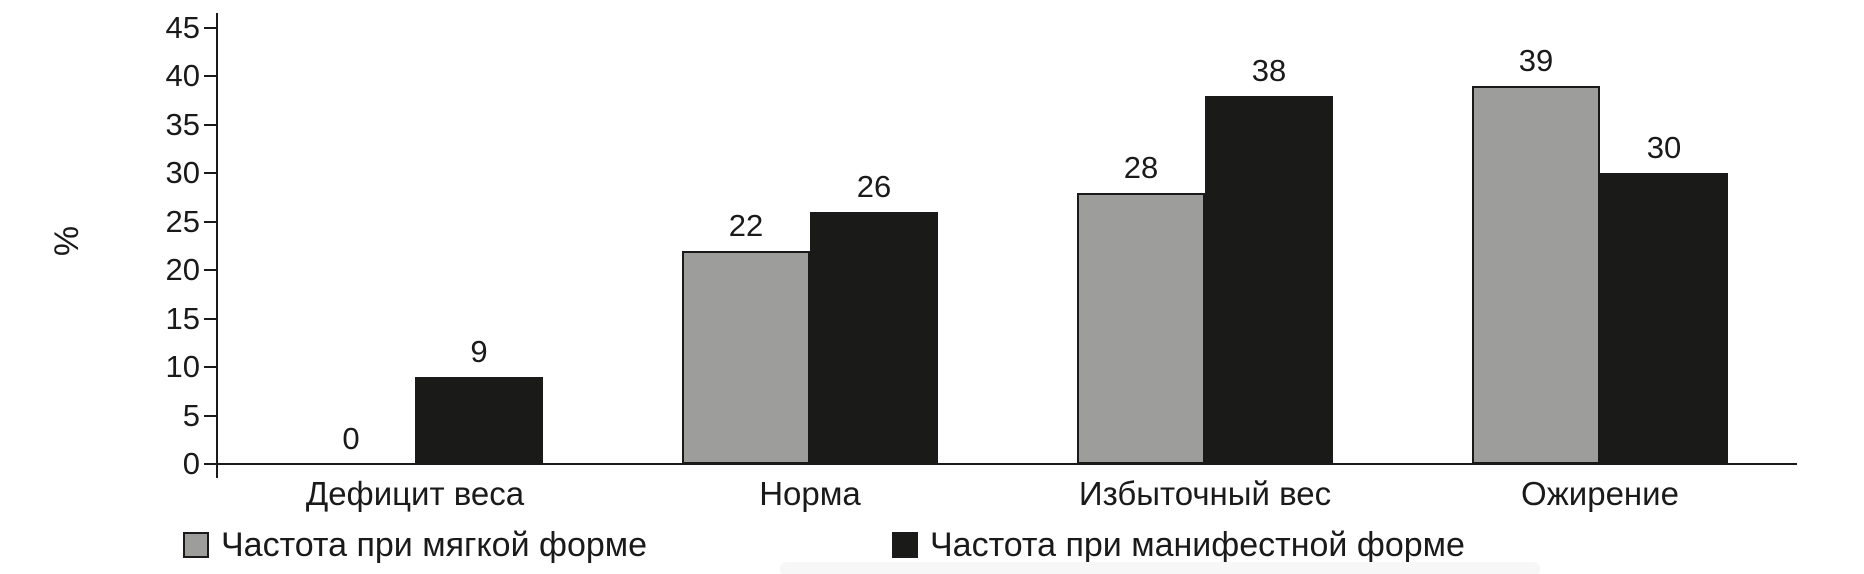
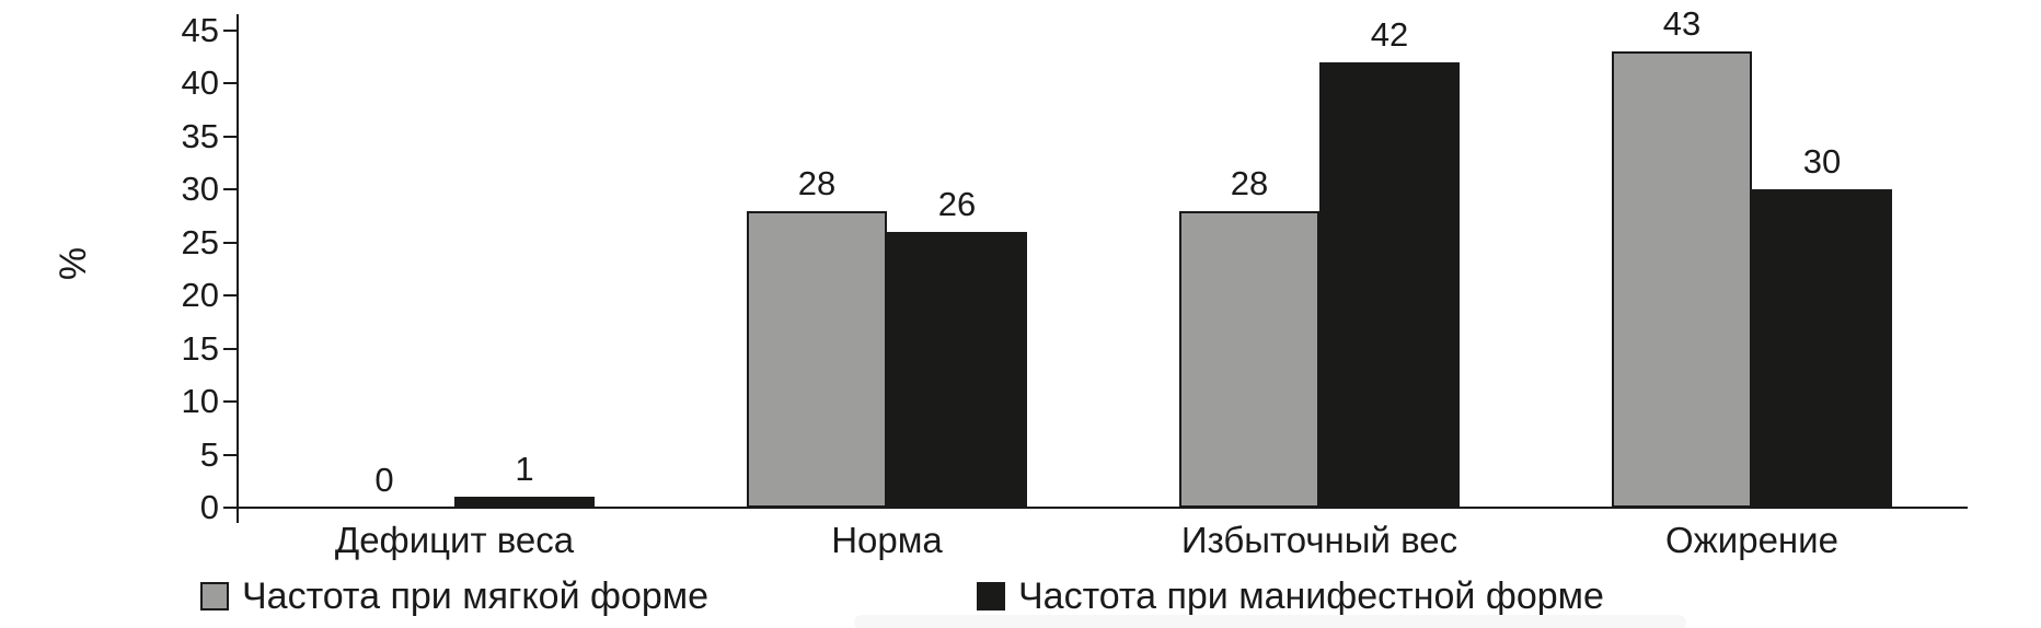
Частота при манифестной форме/Дефицит веса: 9 -> 1
Частота при мягкой форме/Норма: 22 -> 28
Частота при манифестной форме/Избыточный вес: 38 -> 42
Частота при мягкой форме/Ожирение: 39 -> 43
